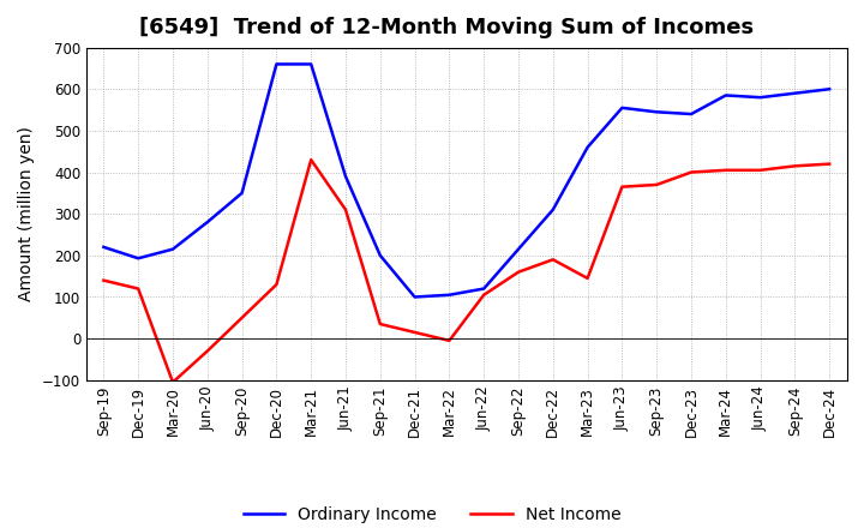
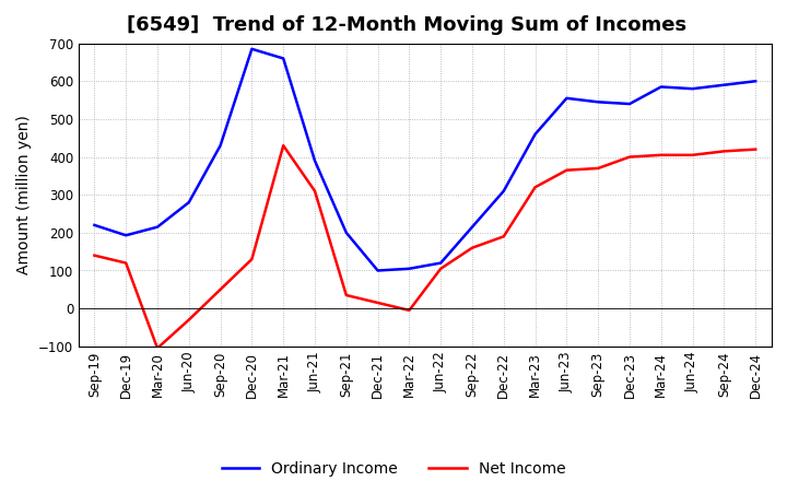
Ordinary Income/Sep-20: 350 -> 430
Ordinary Income/Dec-20: 660 -> 685
Net Income/Mar-23: 145 -> 320
